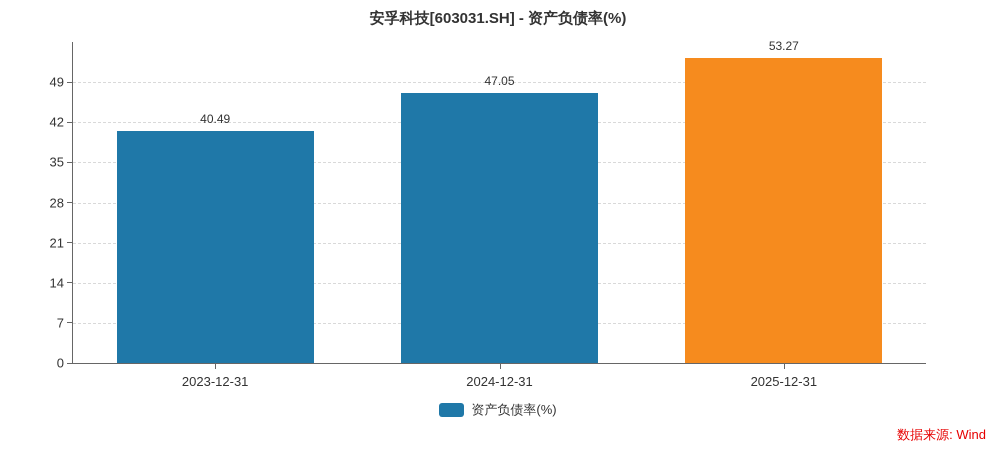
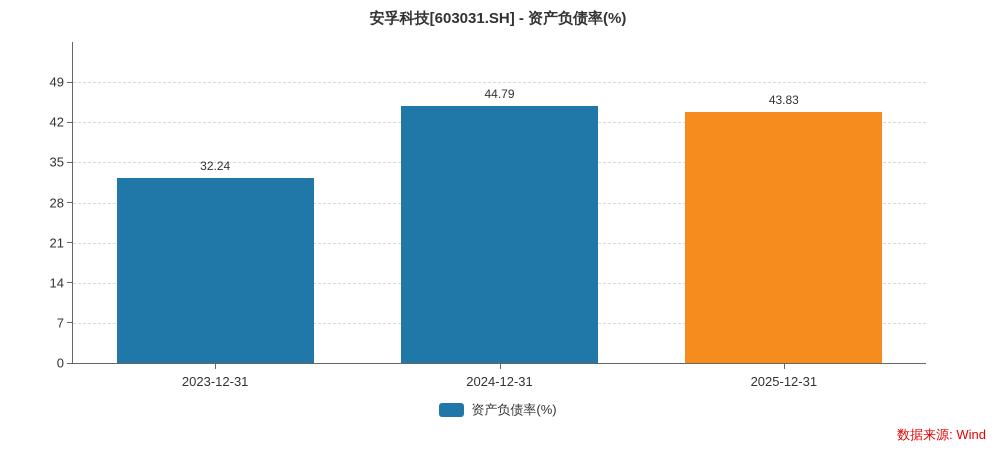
2023-12-31: 40.49 -> 32.24
2024-12-31: 47.05 -> 44.79
2025-12-31: 53.27 -> 43.83
